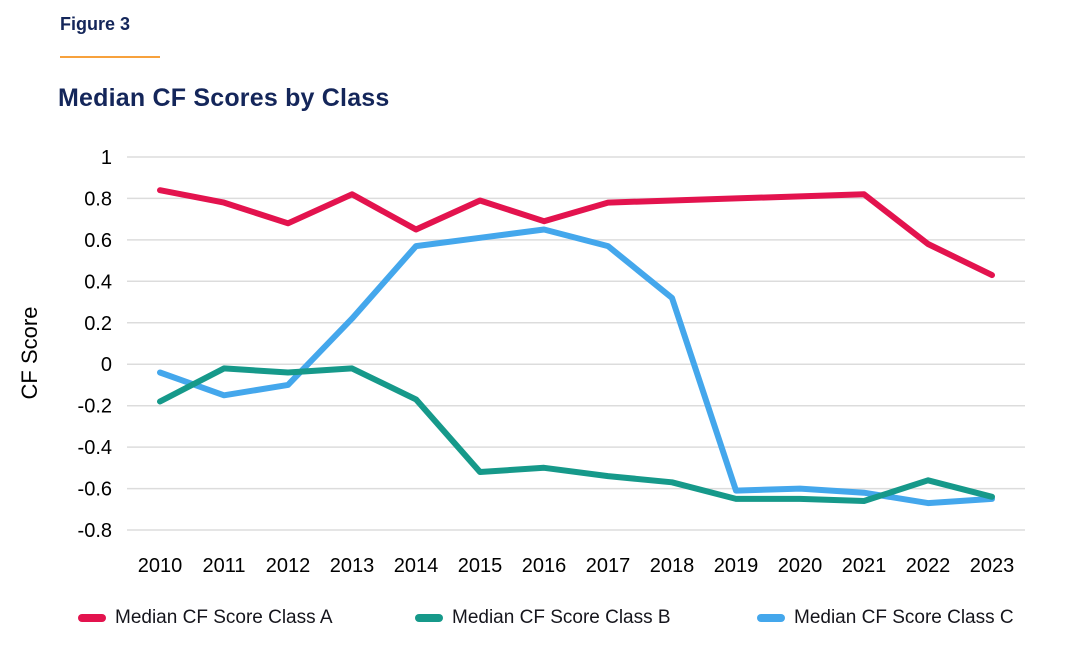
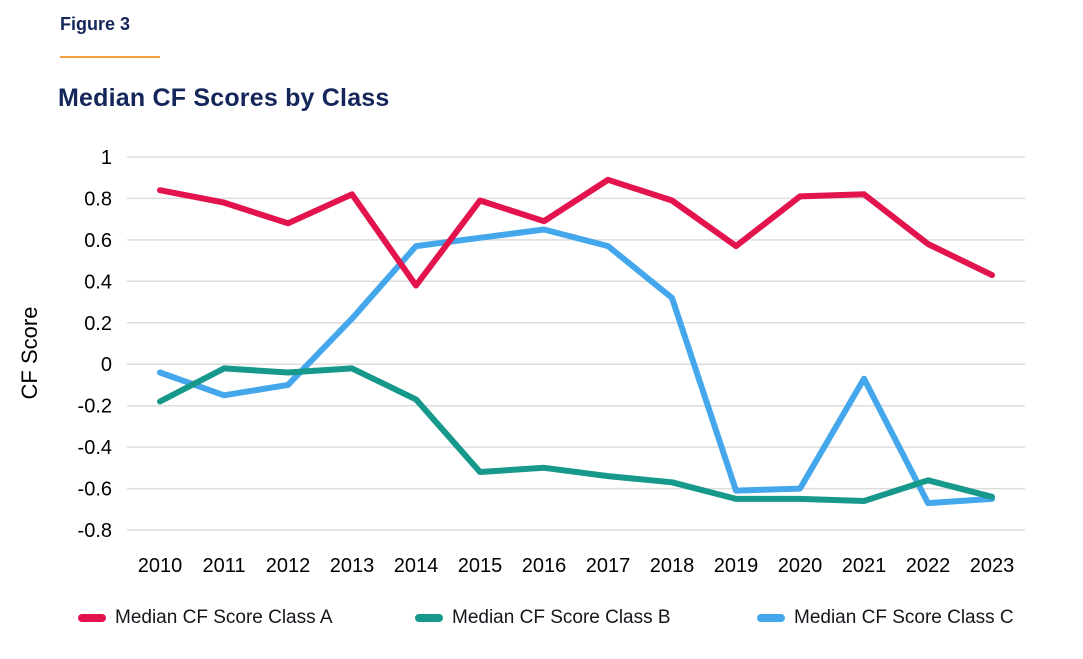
Median CF Score Class A/2014: 0.65 -> 0.38
Median CF Score Class A/2017: 0.78 -> 0.89
Median CF Score Class A/2019: 0.80 -> 0.57
Median CF Score Class C/2021: -0.62 -> -0.07
